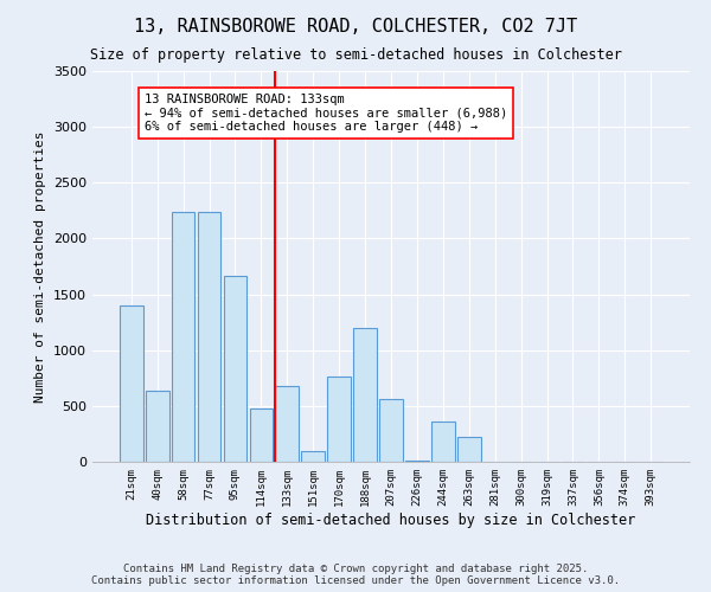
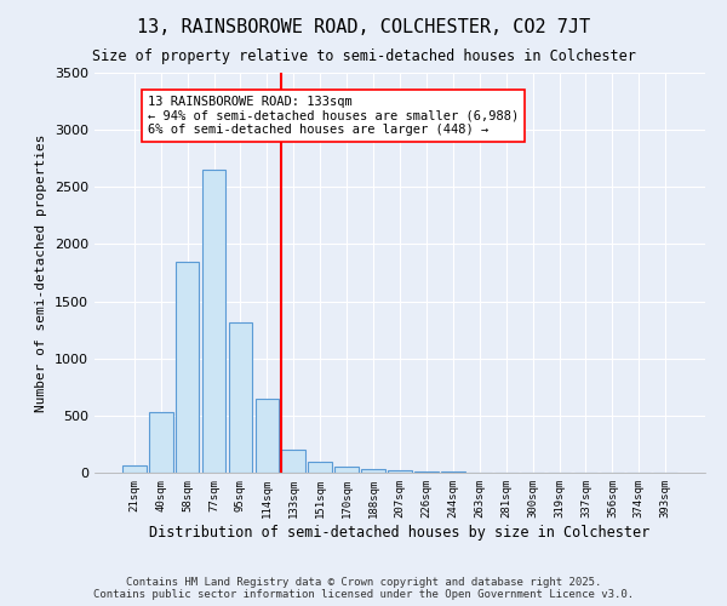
21sqm: 1400 -> 60
40sqm: 640 -> 530
58sqm: 2240 -> 1850
77sqm: 2240 -> 2650
95sqm: 1660 -> 1310
114sqm: 480 -> 650
133sqm: 680 -> 200
170sqm: 760 -> 60
188sqm: 1200 -> 40
207sqm: 560 -> 20
244sqm: 360 -> 20
263sqm: 220 -> 0
